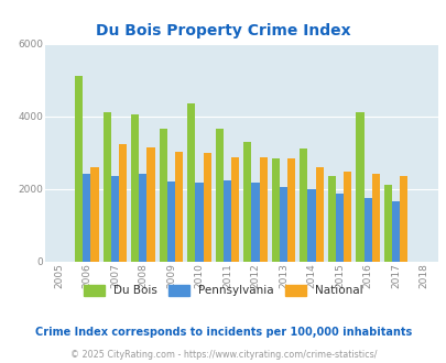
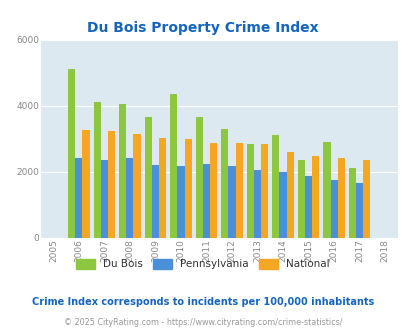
National/2006: 2600 -> 3280
Du Bois/2016: 4100 -> 2900
